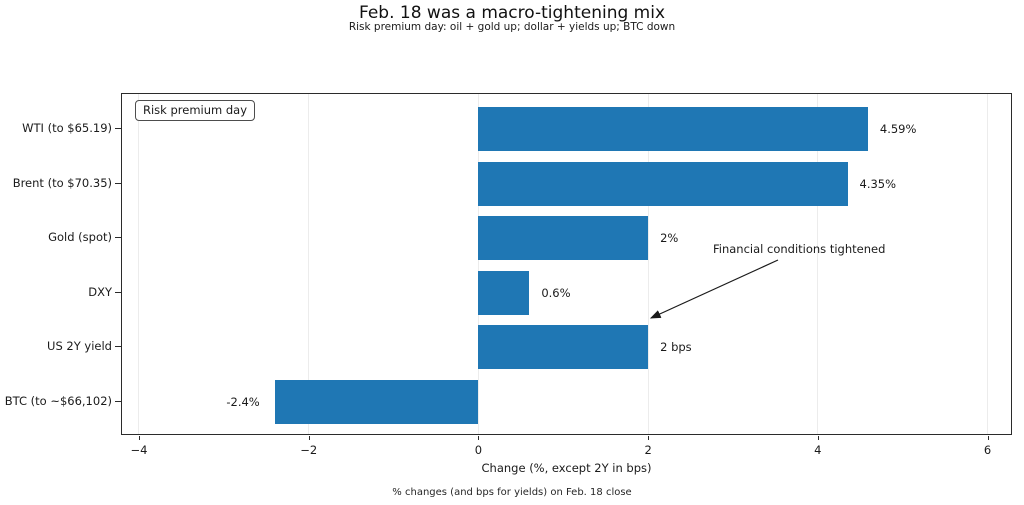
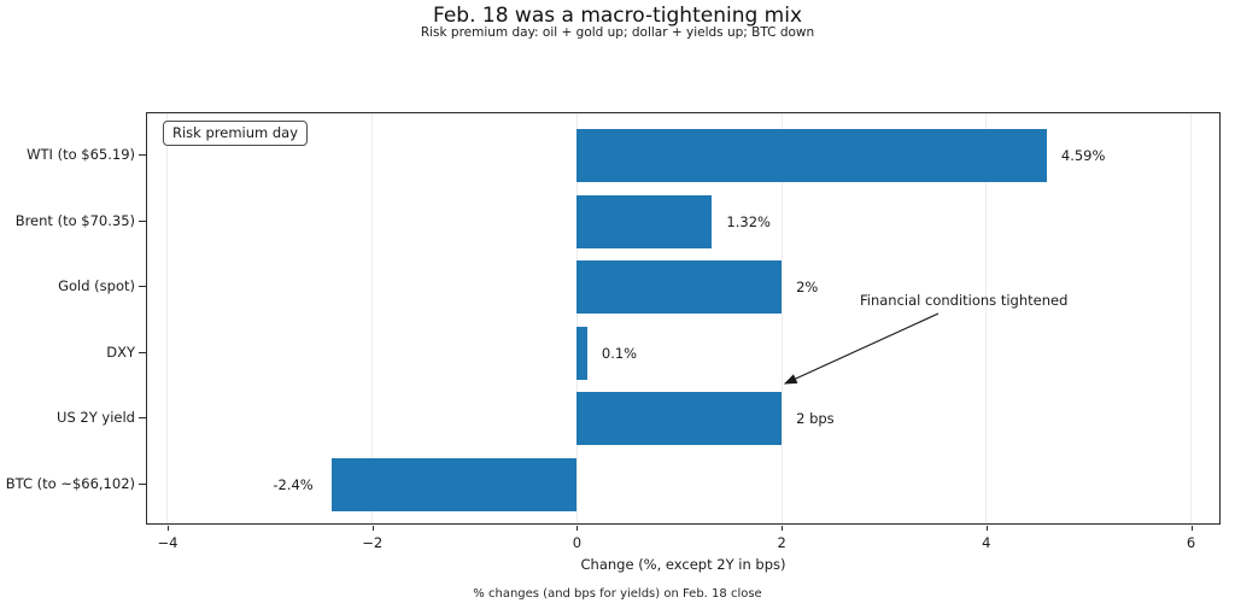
Brent (to $70.35): 4.35% -> 1.32%
DXY: 0.6% -> 0.1%
